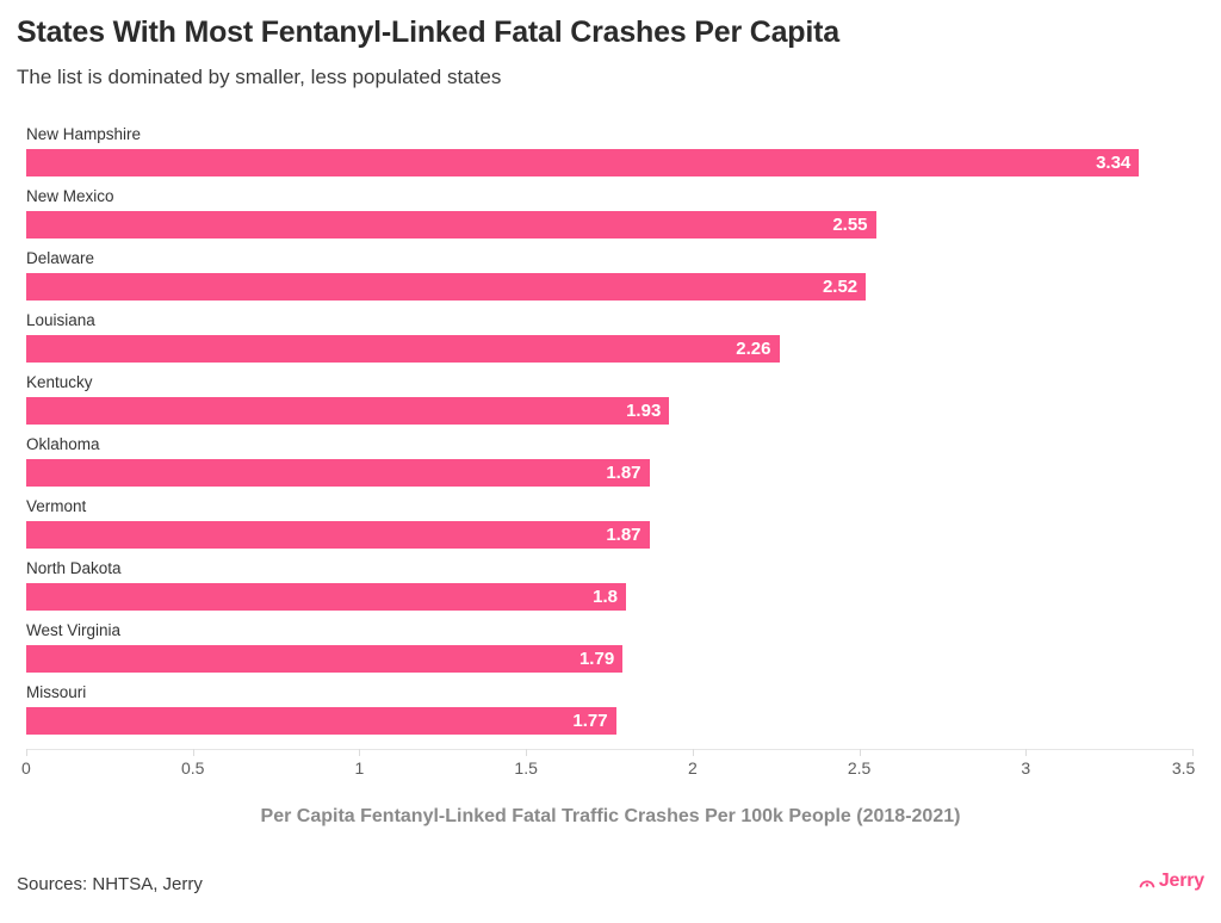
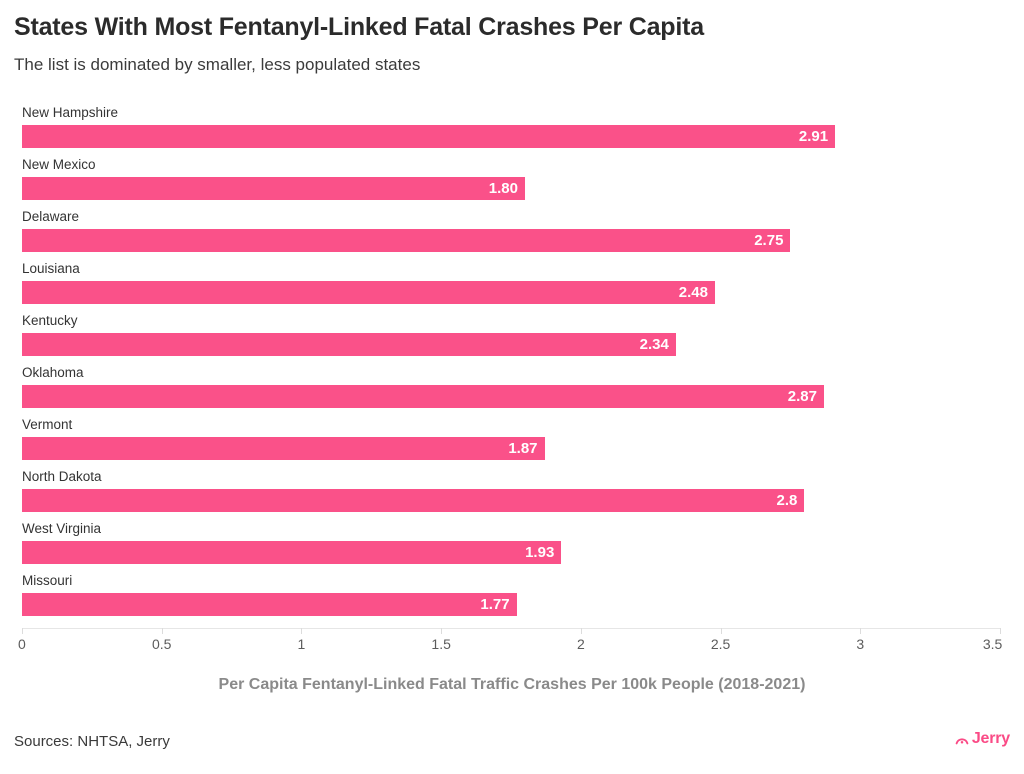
New Hampshire: 3.34 -> 2.91
New Mexico: 2.55 -> 1.80
Delaware: 2.52 -> 2.75
Louisiana: 2.26 -> 2.48
Kentucky: 1.93 -> 2.34
Oklahoma: 1.87 -> 2.87
North Dakota: 1.8 -> 2.8
West Virginia: 1.79 -> 1.93
